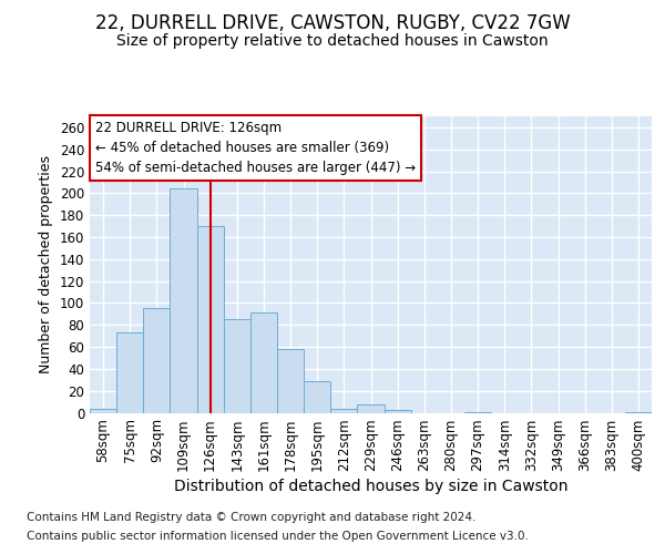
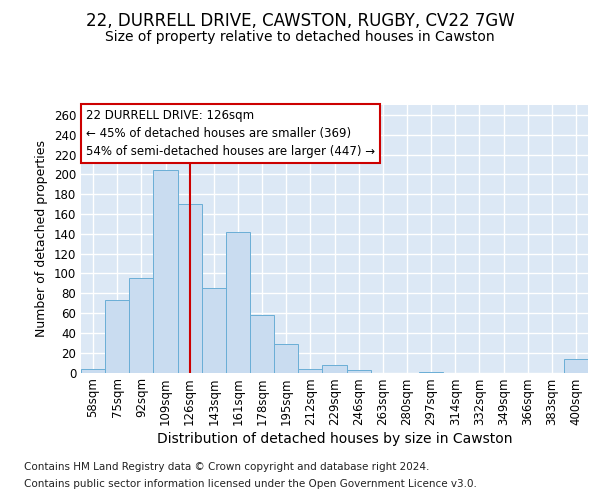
161sqm: 91 -> 142
400sqm: 1 -> 14
